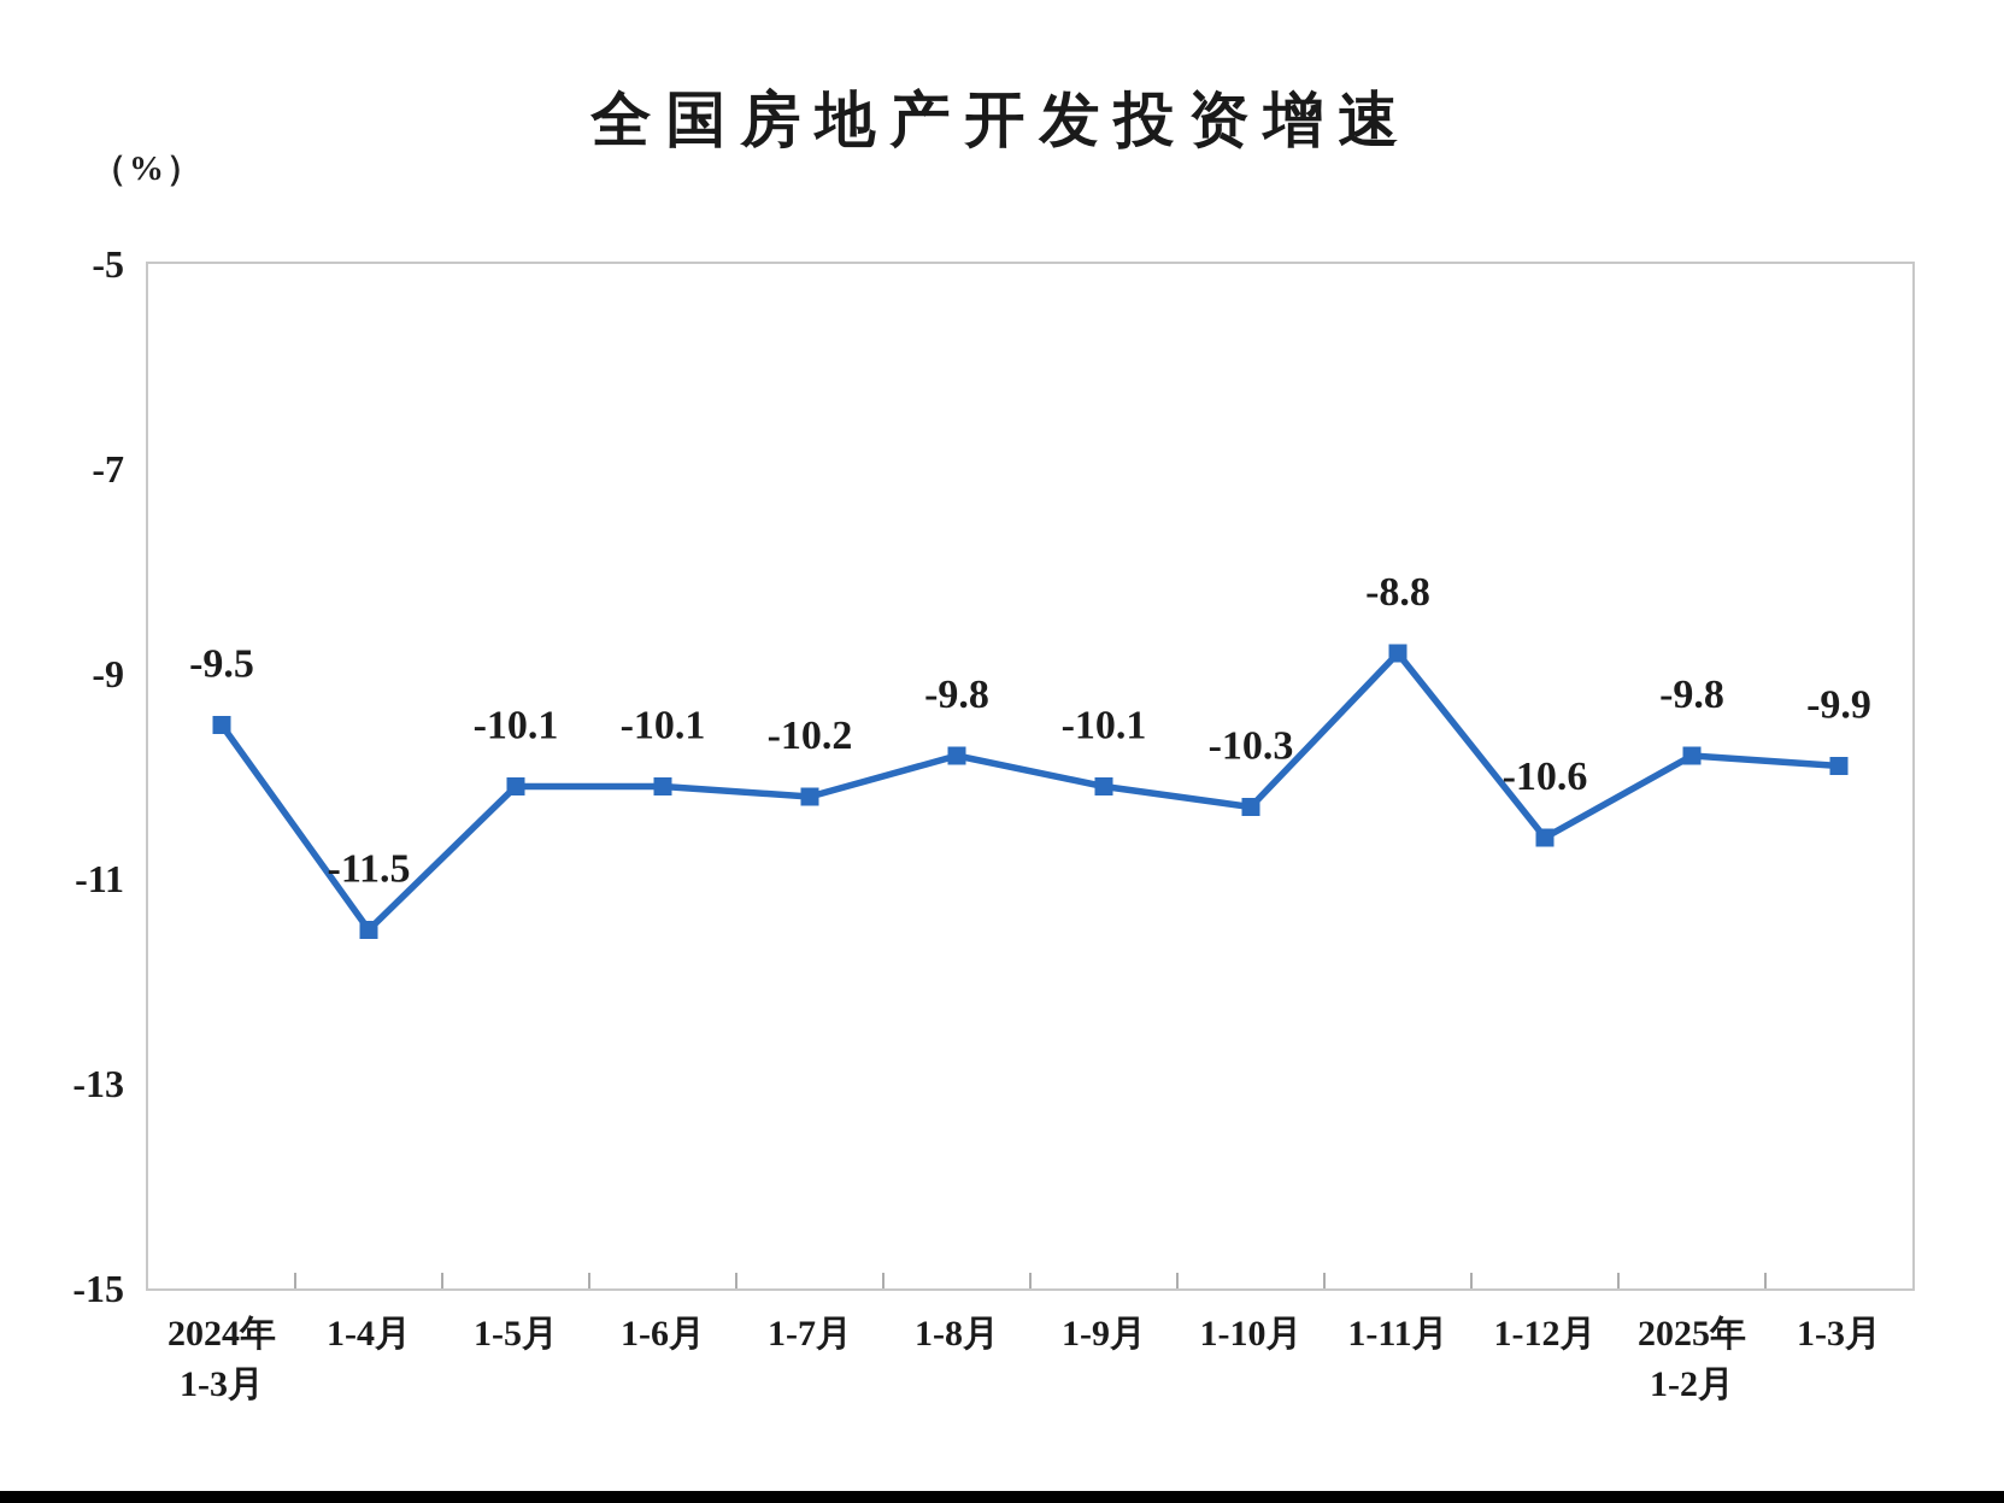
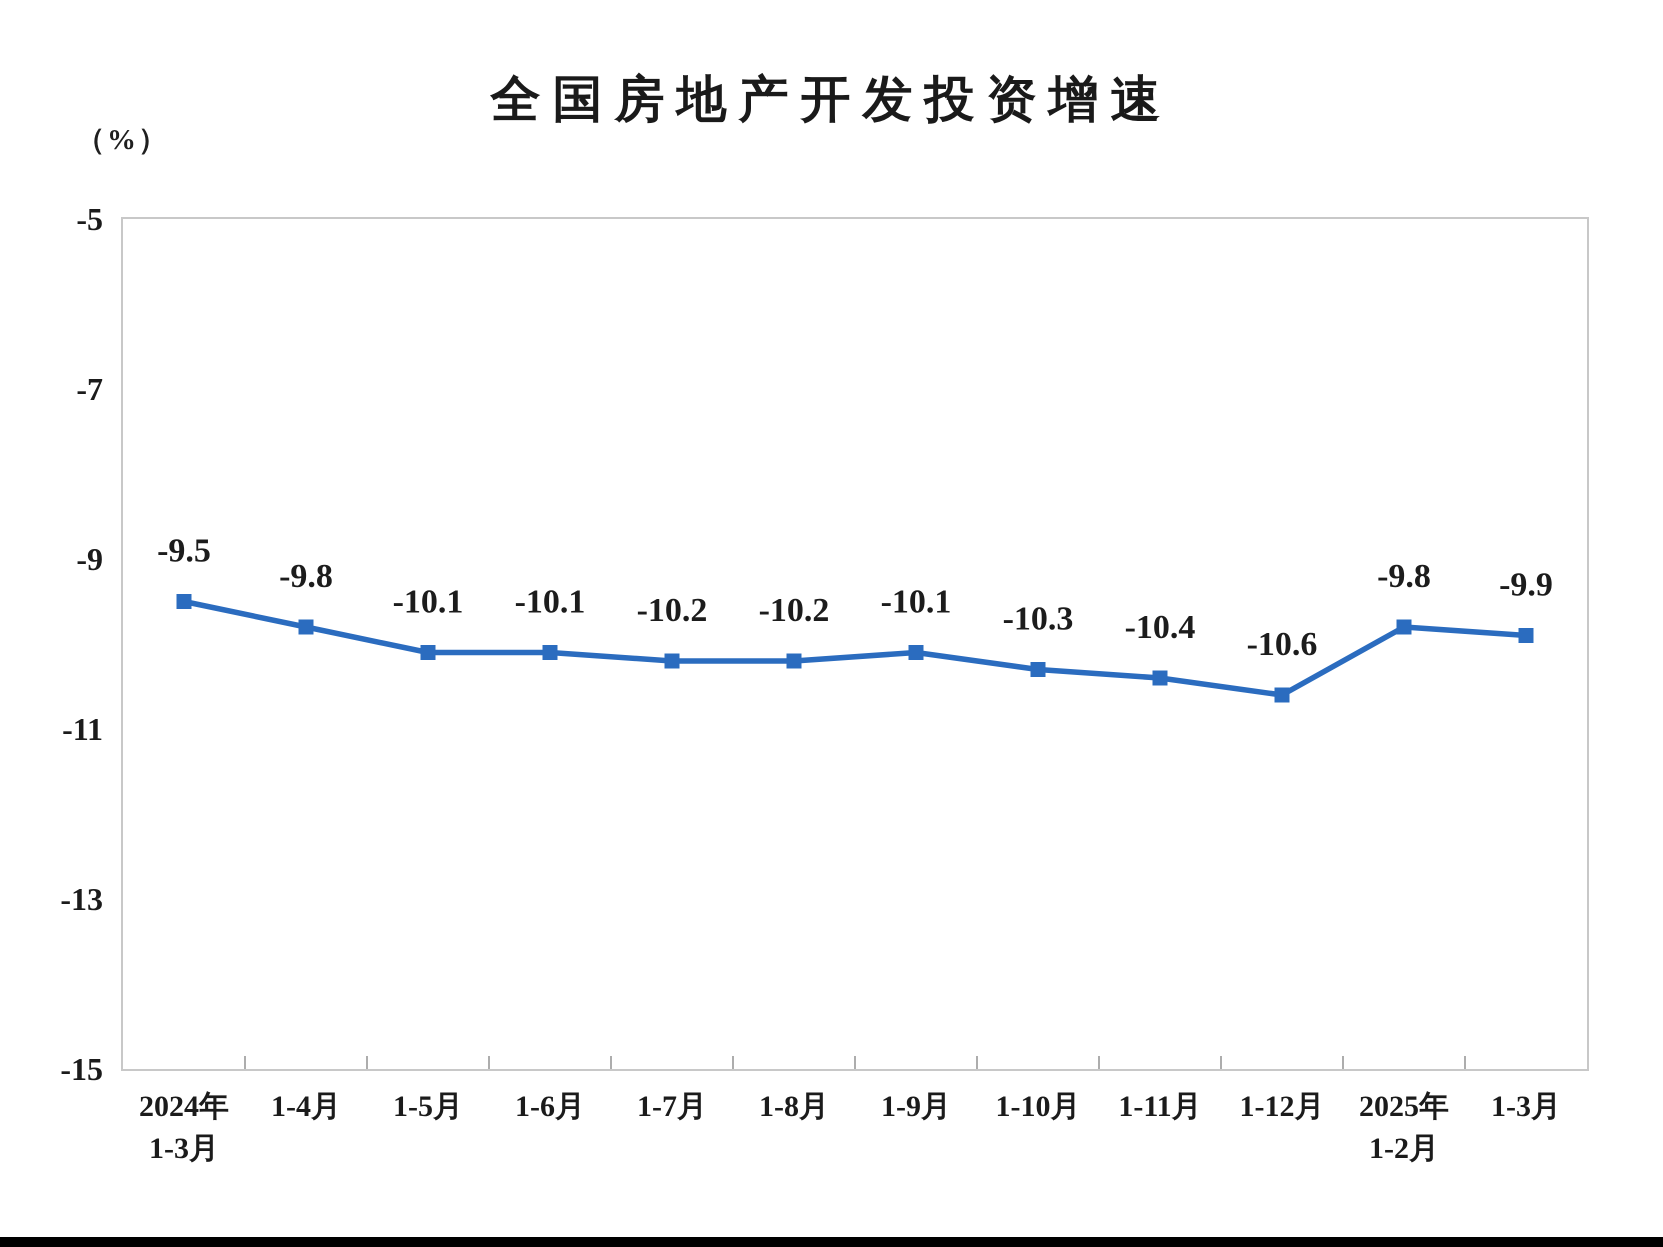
1-4月: -11.5 -> -9.8
1-8月: -9.8 -> -10.2
1-11月: -8.8 -> -10.4
